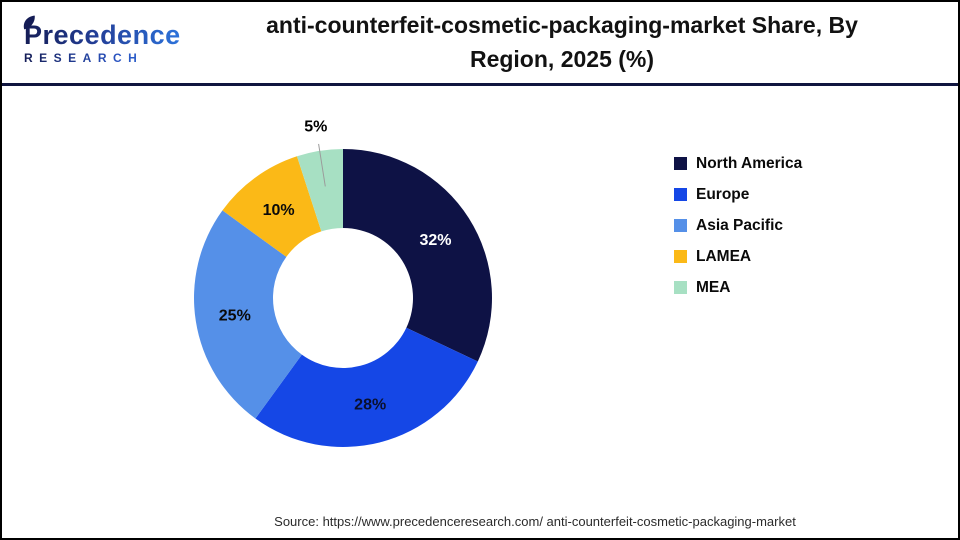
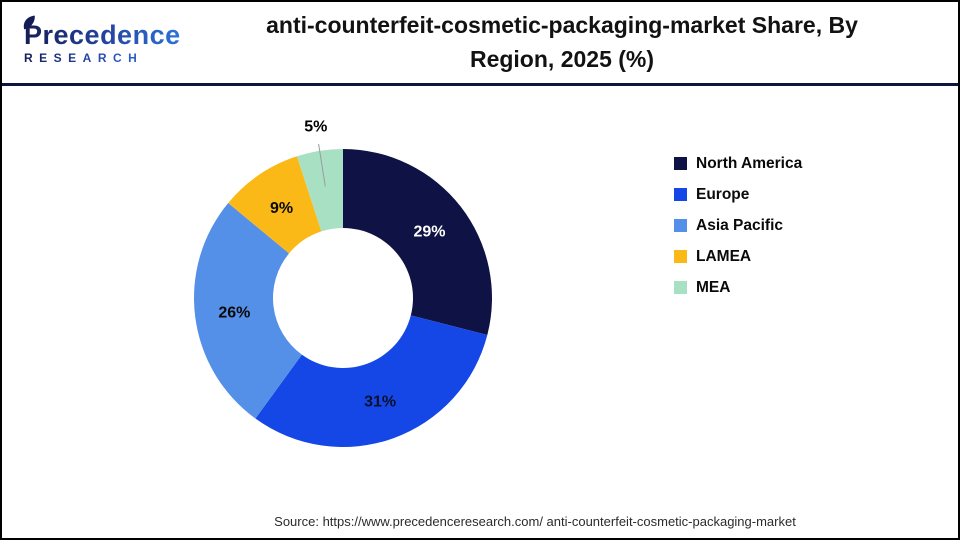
North America: 32% -> 29%
Europe: 28% -> 31%
Asia Pacific: 25% -> 26%
LAMEA: 10% -> 9%
